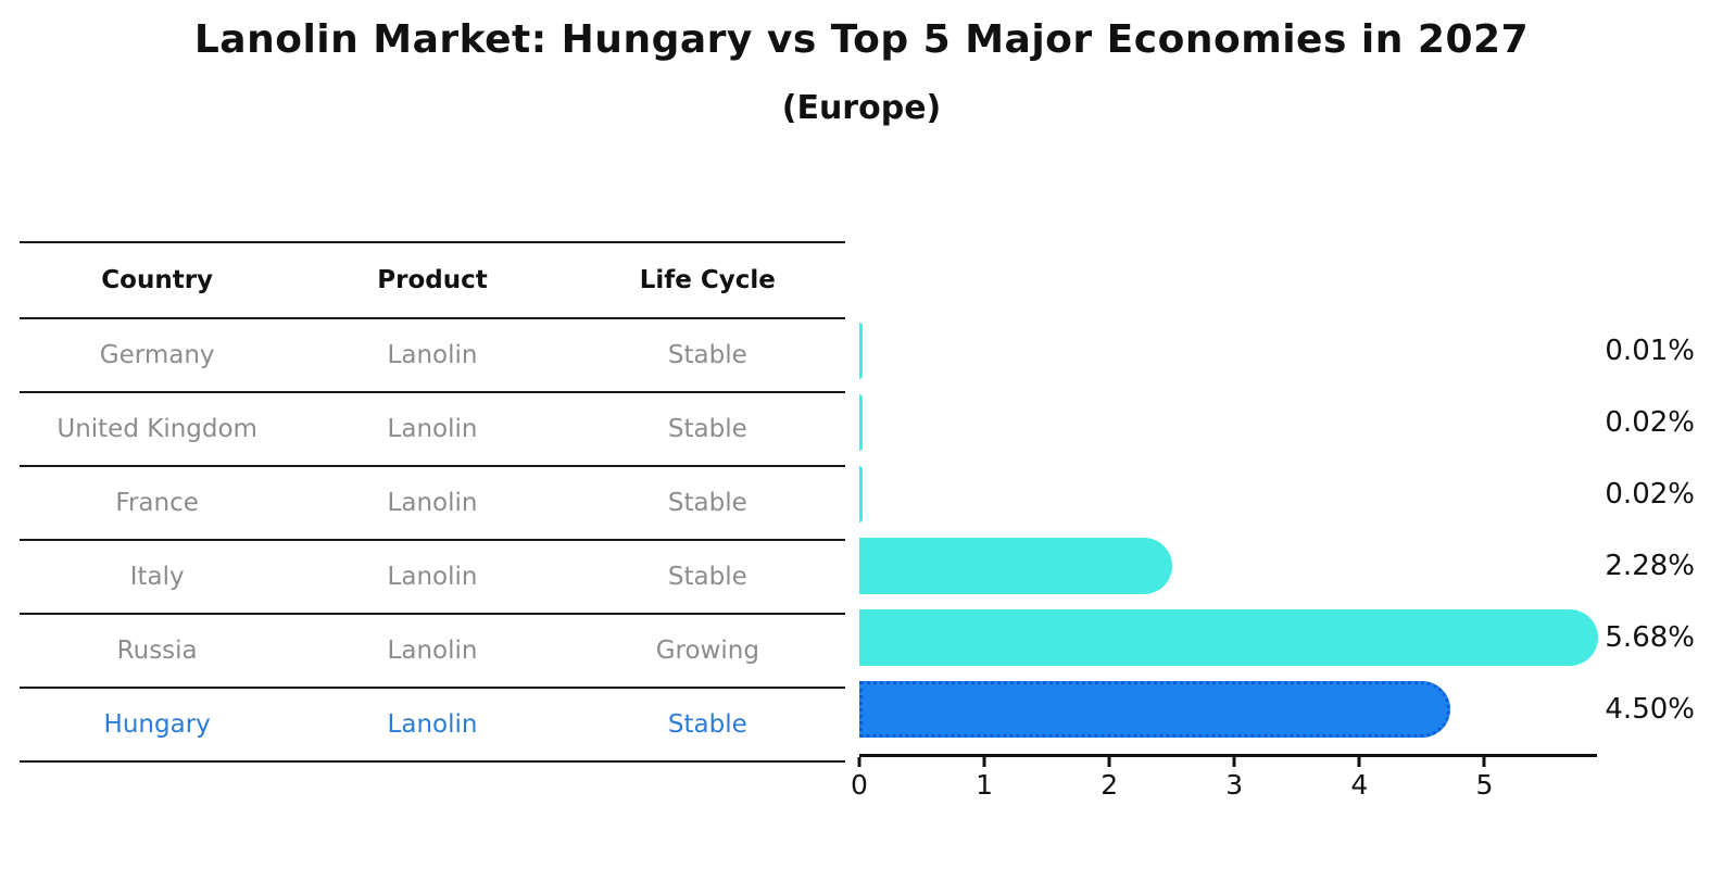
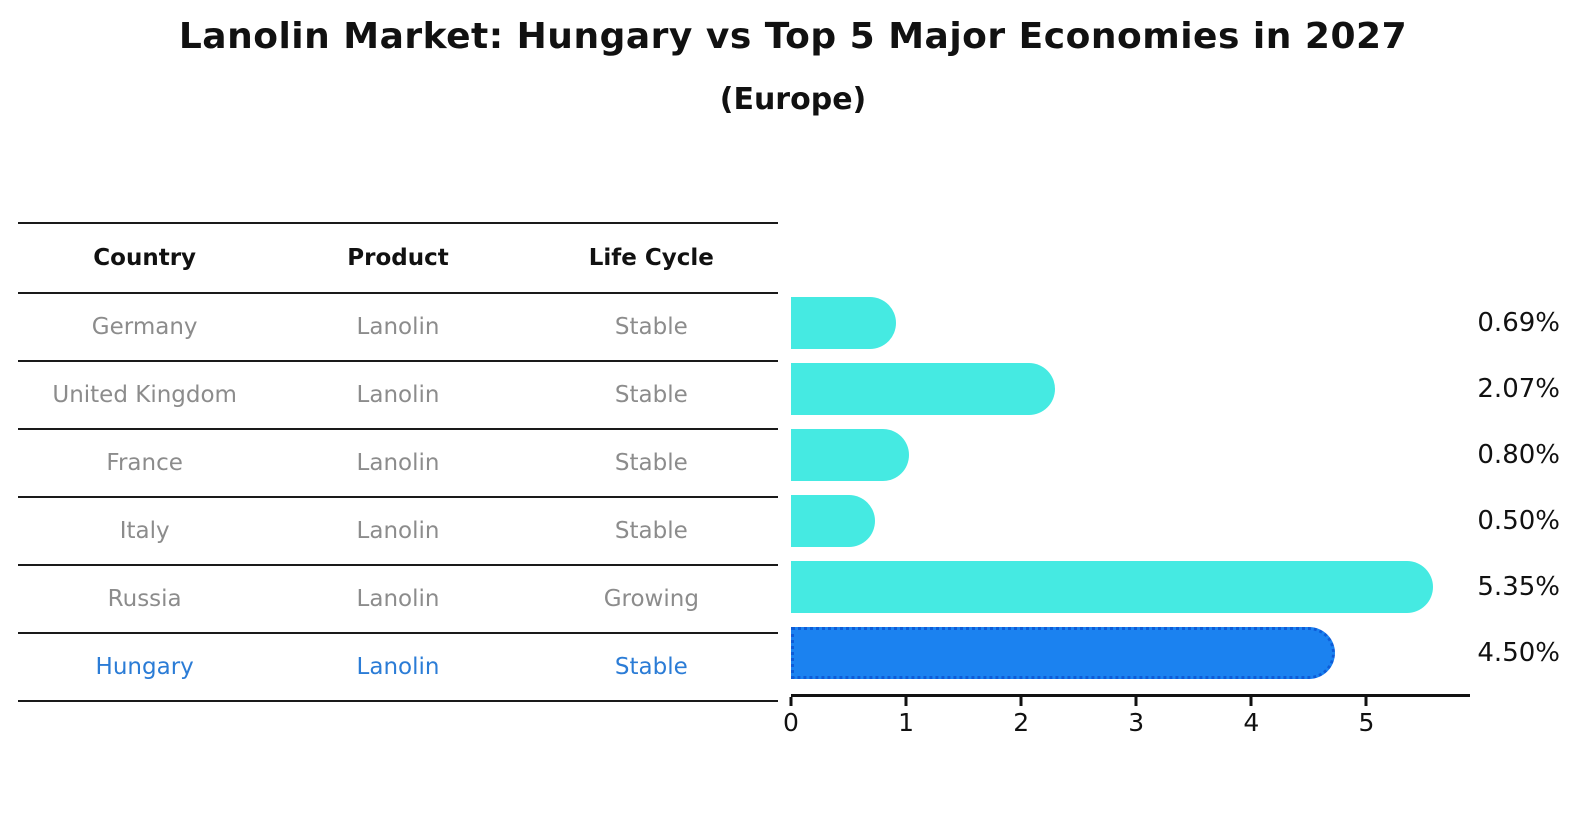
Germany: 0.01% -> 0.69%
United Kingdom: 0.02% -> 2.07%
France: 0.02% -> 0.80%
Italy: 2.28% -> 0.50%
Russia: 5.68% -> 5.35%
